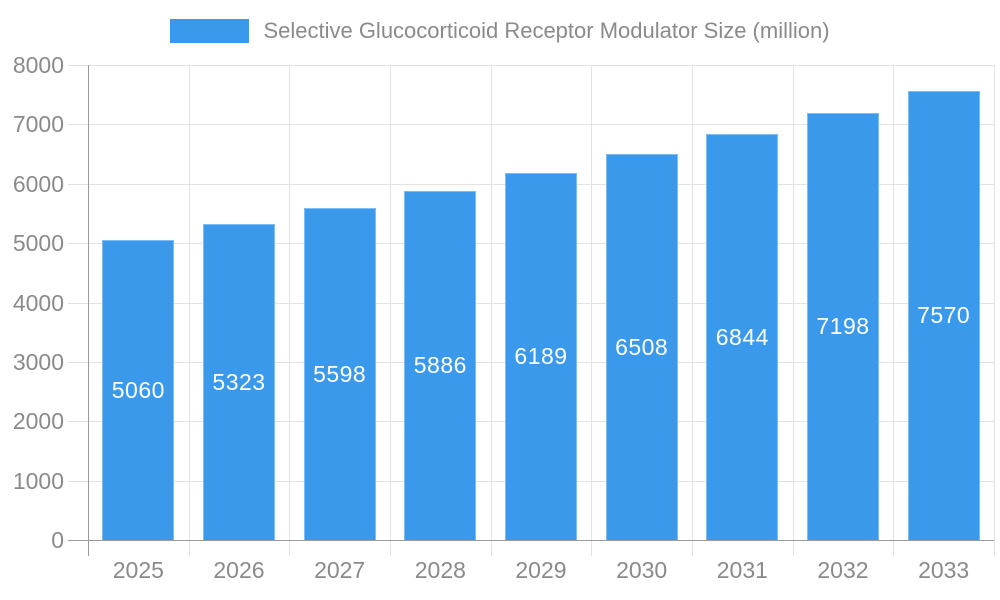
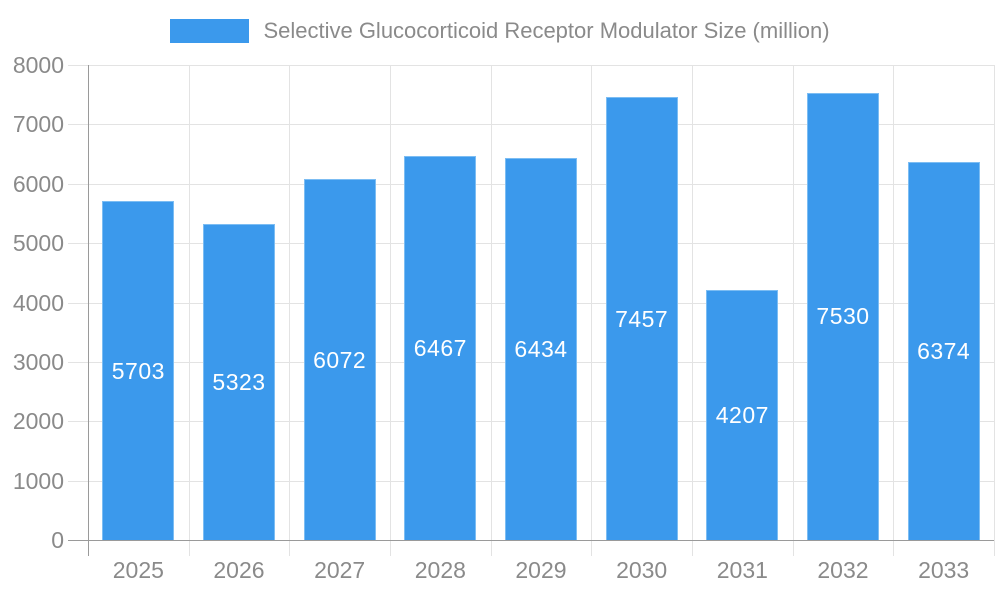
2025: 5060 -> 5703
2027: 5598 -> 6072
2028: 5886 -> 6467
2029: 6189 -> 6434
2030: 6508 -> 7457
2031: 6844 -> 4207
2032: 7198 -> 7530
2033: 7570 -> 6374
